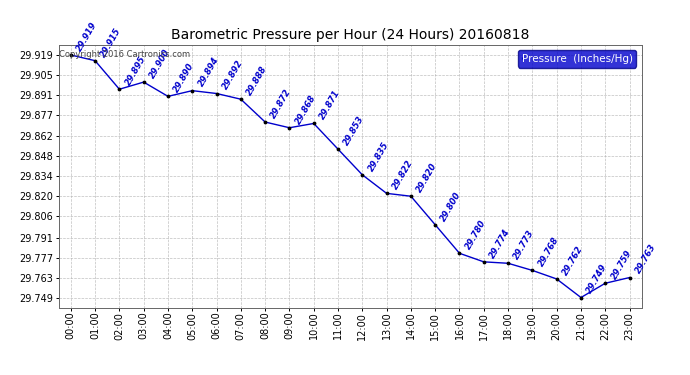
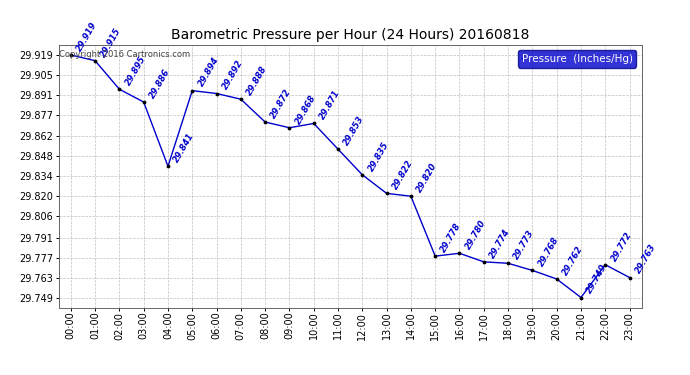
03:00: 29.900 -> 29.886
04:00: 29.890 -> 29.841
15:00: 29.800 -> 29.778
22:00: 29.759 -> 29.772
